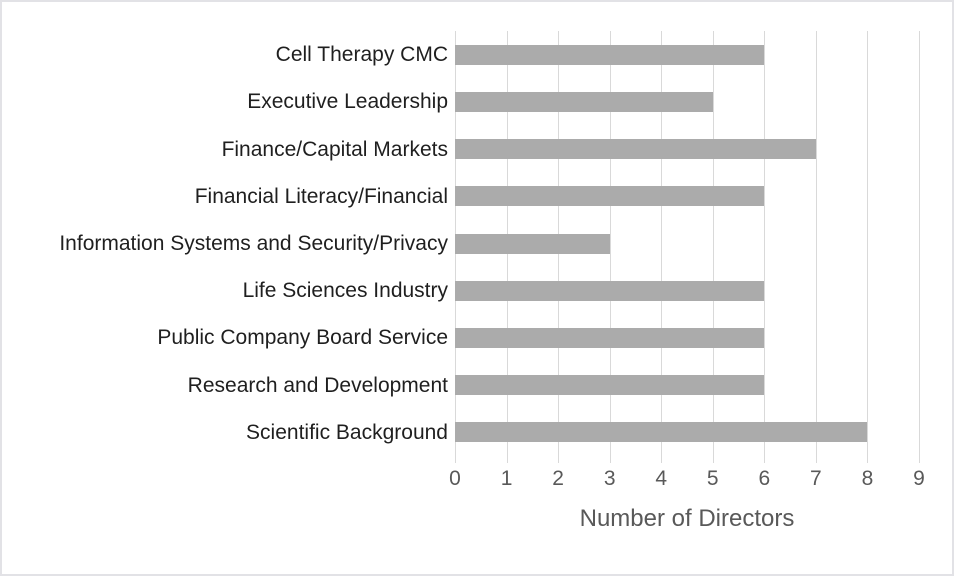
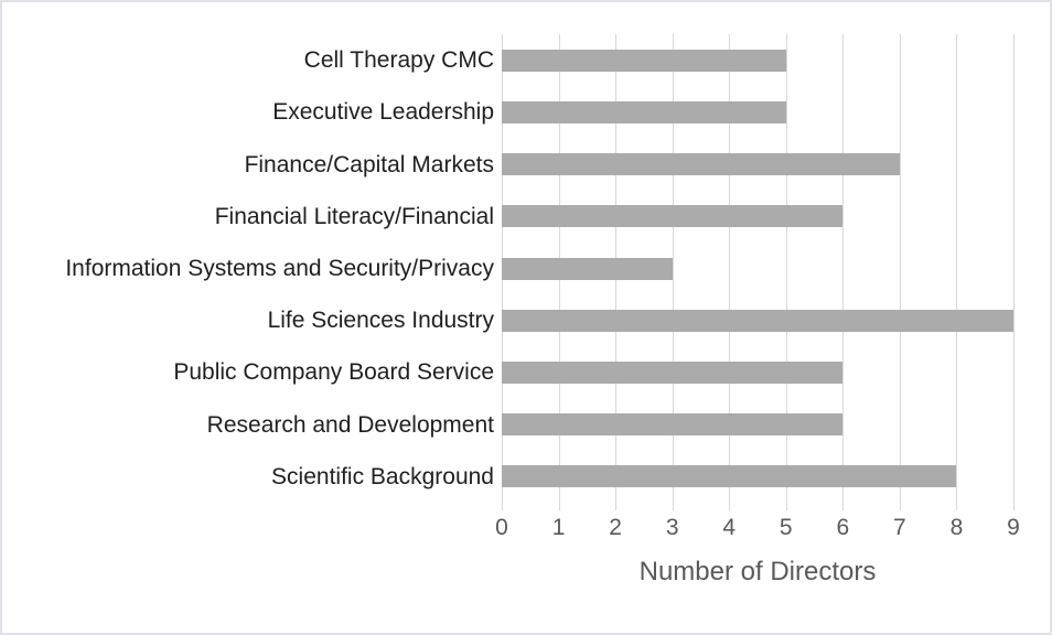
Cell Therapy CMC: 6 -> 5
Life Sciences Industry: 6 -> 9
